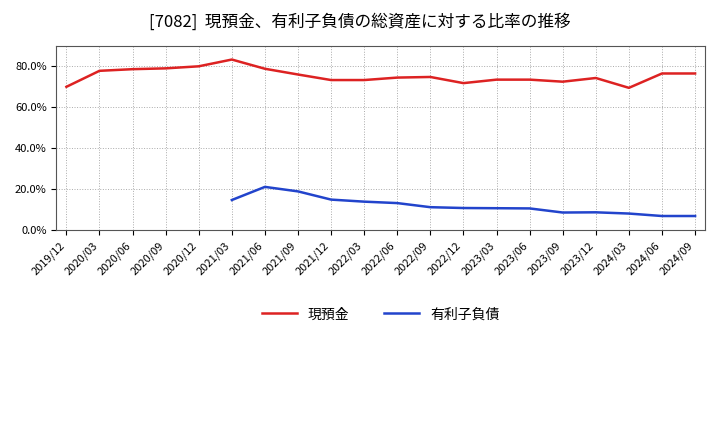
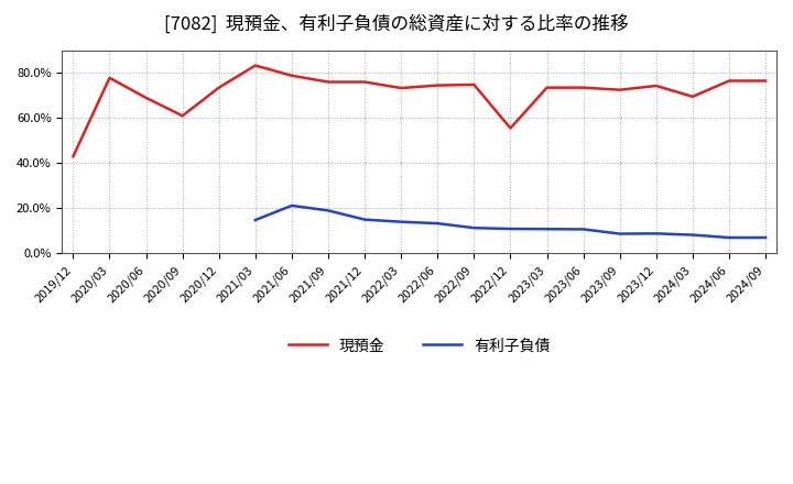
現預金/2019/12: 70.0% -> 43.0%
現預金/2020/06: 78.6% -> 69.0%
現預金/2020/09: 79.0% -> 61.0%
現預金/2020/12: 80.0% -> 73.5%
現預金/2021/12: 73.3% -> 76.0%
現預金/2022/12: 71.8% -> 55.5%
